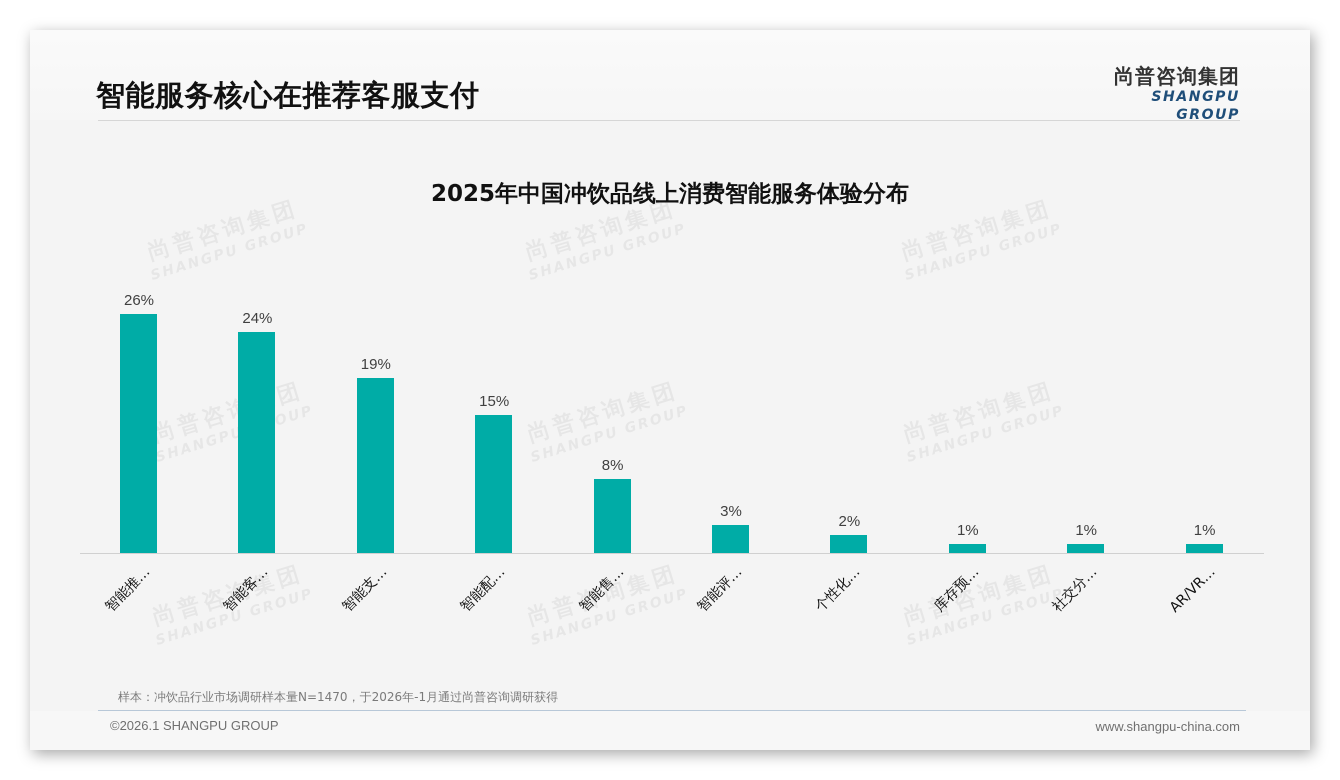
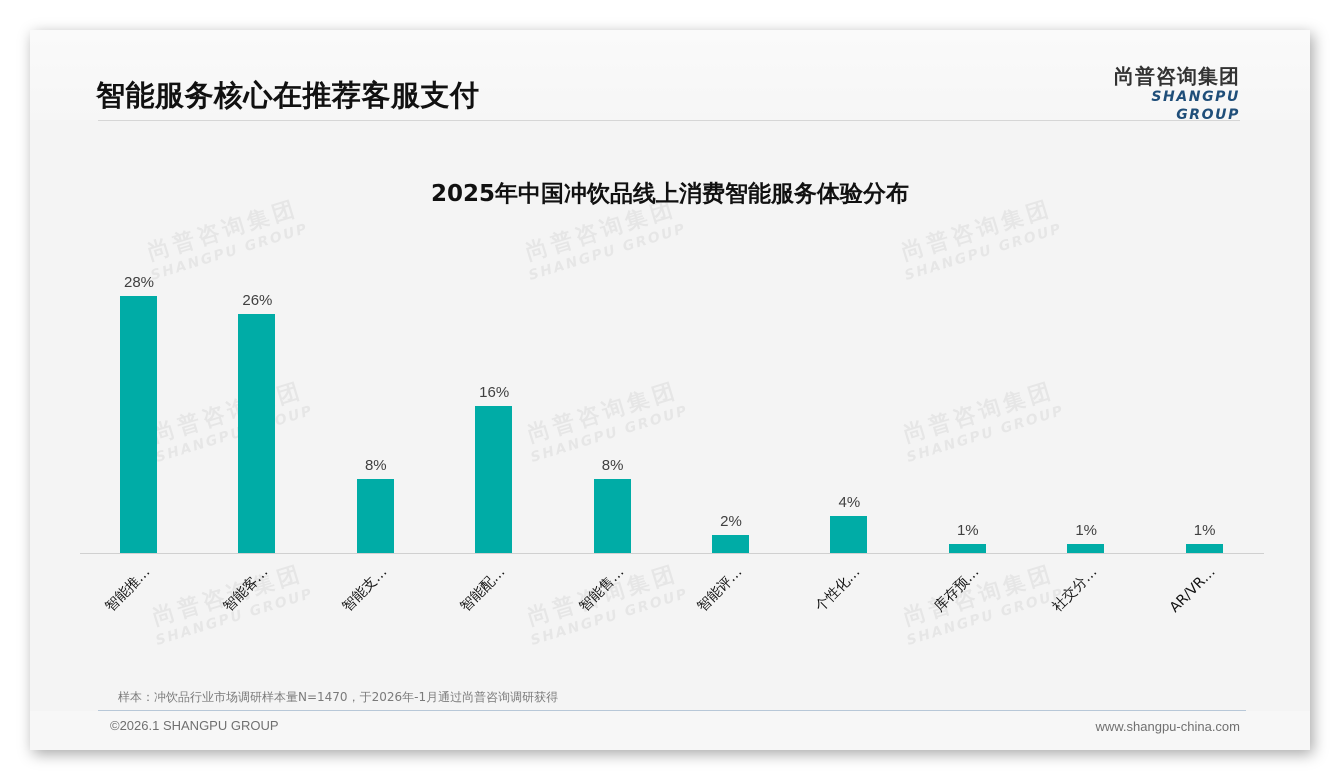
智能推…: 26% -> 28%
智能客…: 24% -> 26%
智能支…: 19% -> 8%
智能配…: 15% -> 16%
智能评…: 3% -> 2%
个性化…: 2% -> 4%
